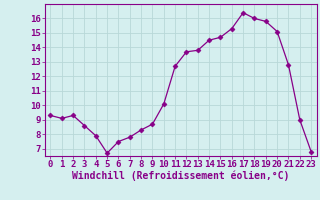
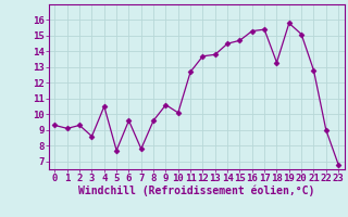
4: 7.9 -> 10.5
5: 6.7 -> 7.7
6: 7.5 -> 9.6
8: 8.3 -> 9.6
9: 8.7 -> 10.6
17: 16.4 -> 15.4
18: 16.0 -> 13.3
